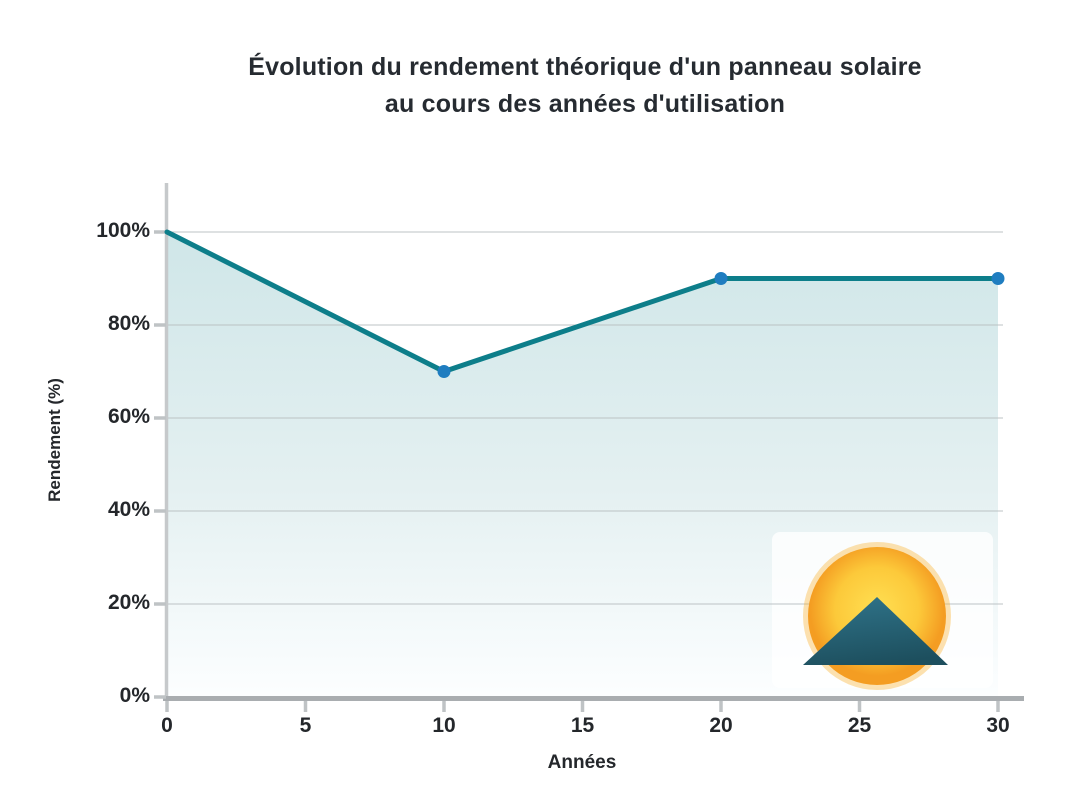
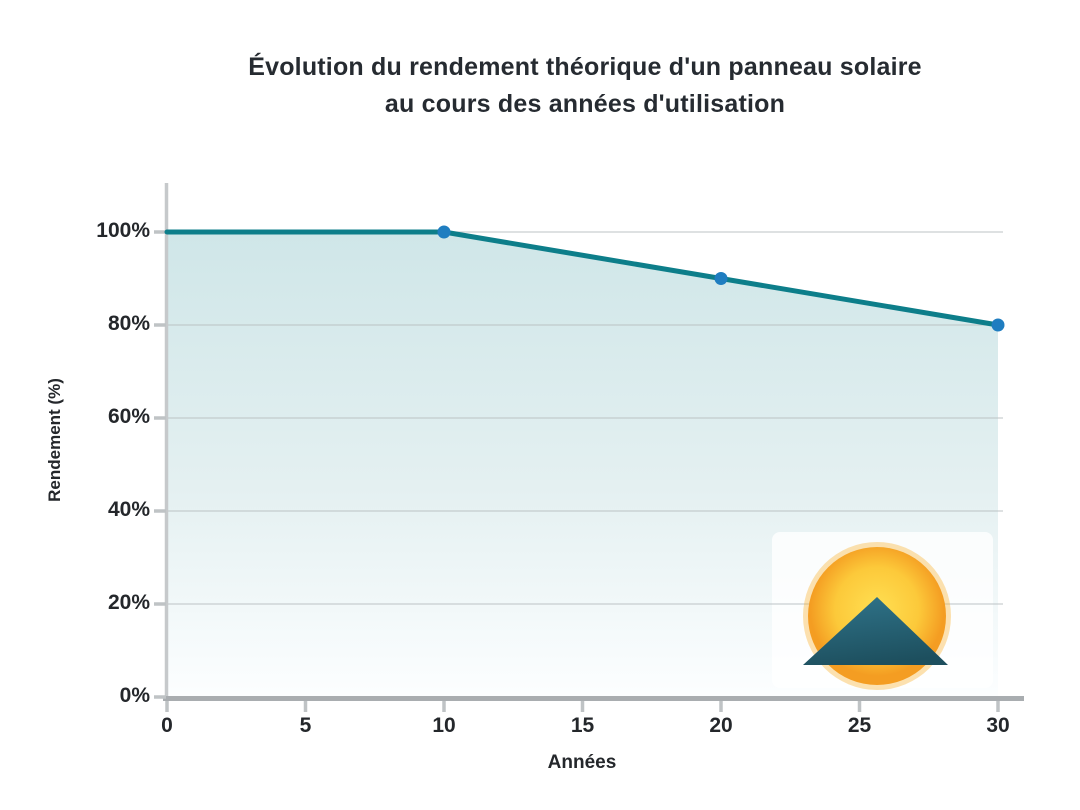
10: 70% -> 100%
30: 90% -> 80%
